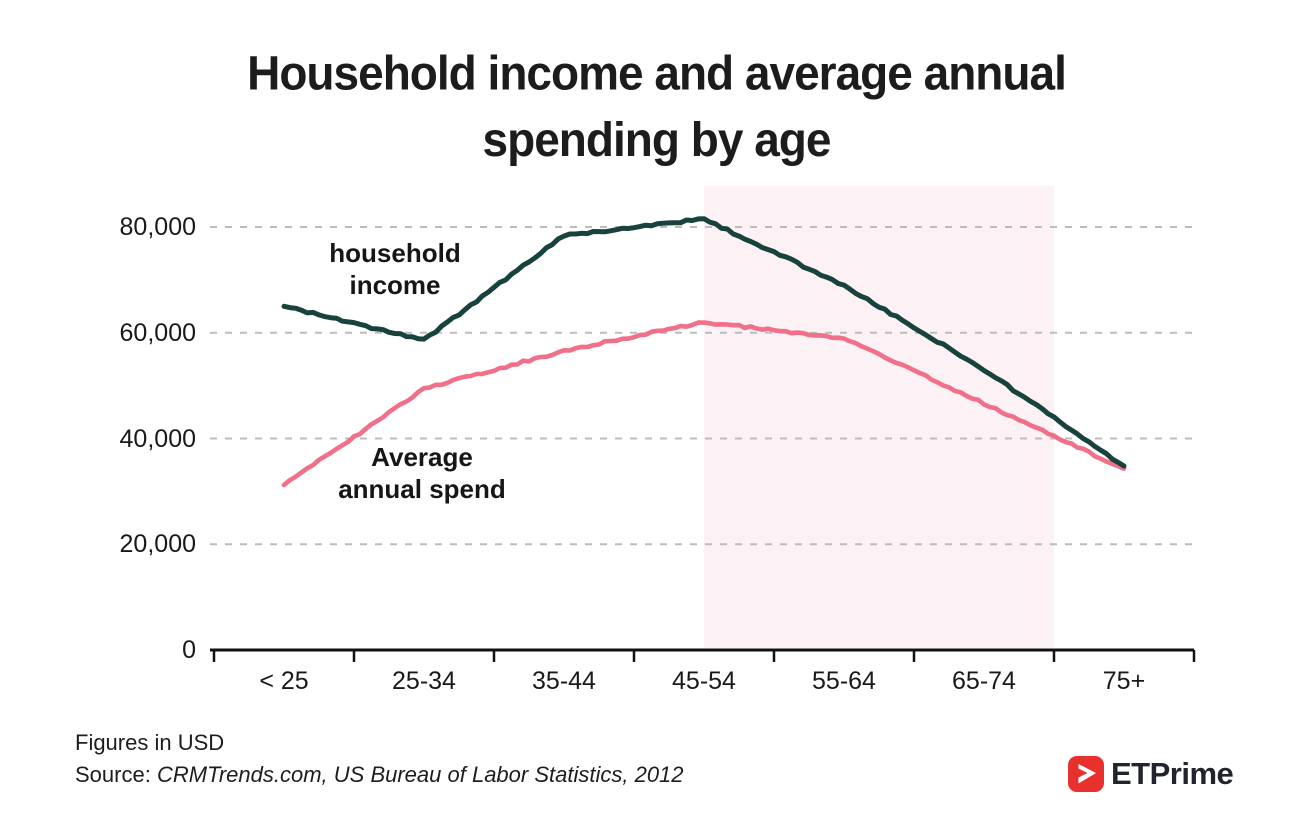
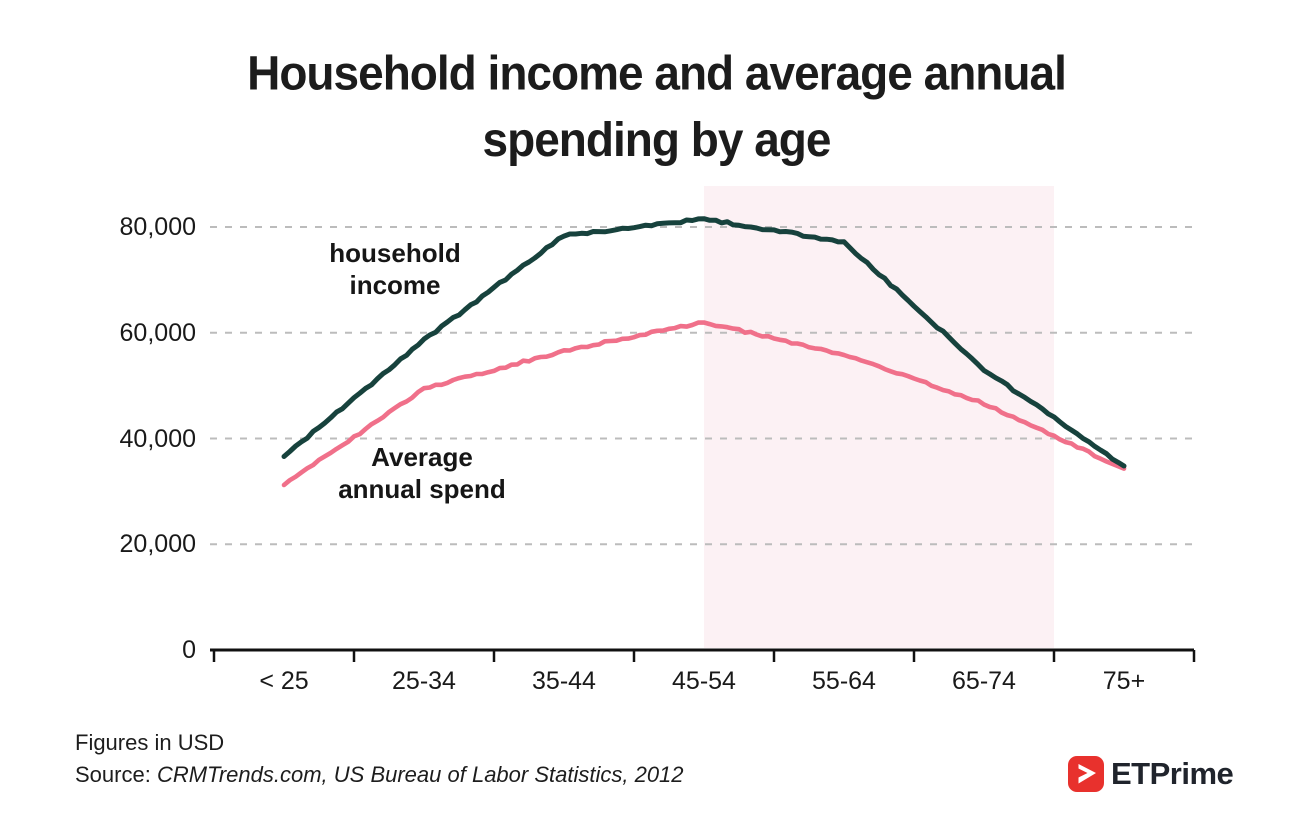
household income/< 25: 65000 -> 37000
household income/55-64: 69000 -> 77000
Average annual spend/55-64: 59000 -> 56000
